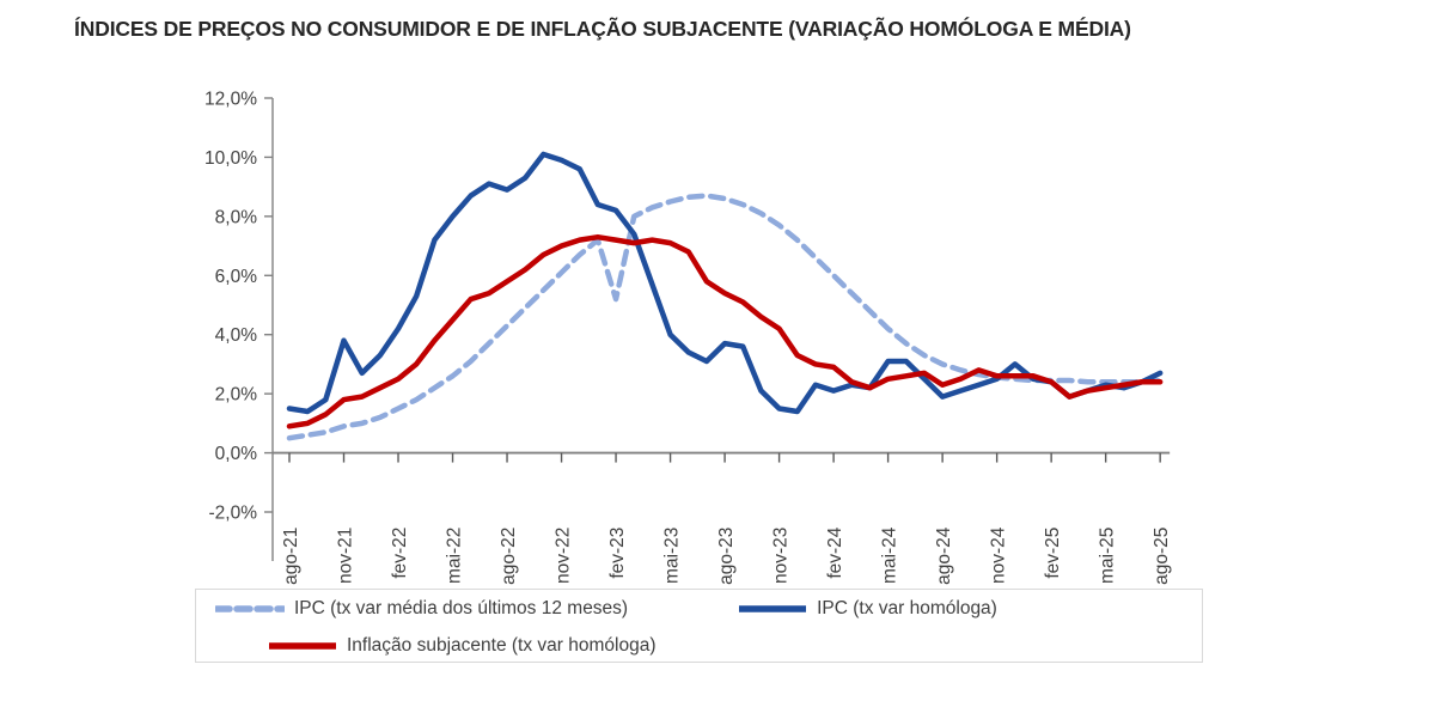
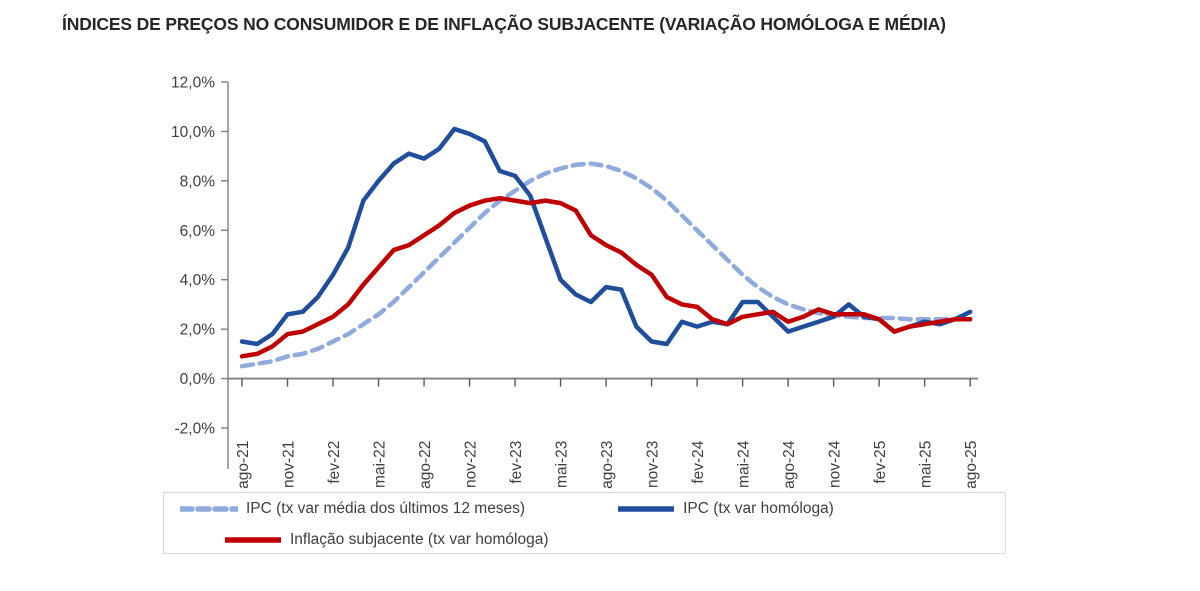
IPC (tx var homóloga)/nov-21: 3,8% -> 2,6%
IPC (tx var média dos últimos 12 meses)/fev-23: 5,2% -> 7,6%
